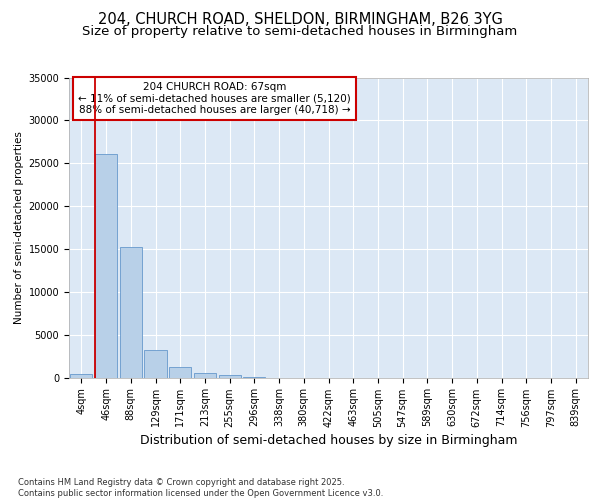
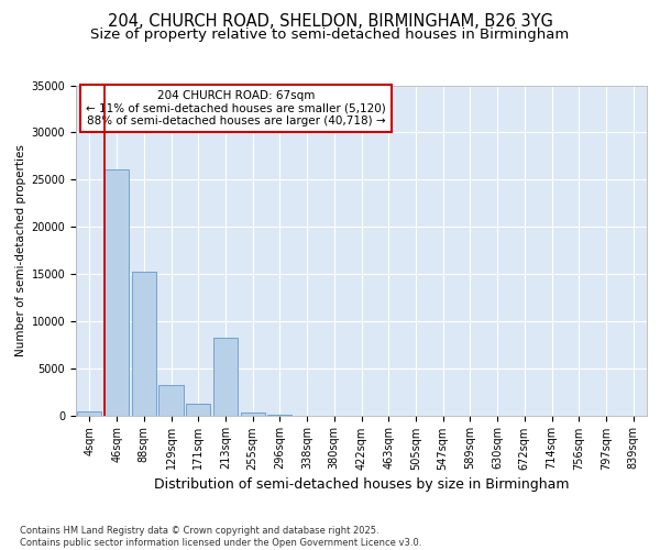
213sqm: 500 -> 8200
